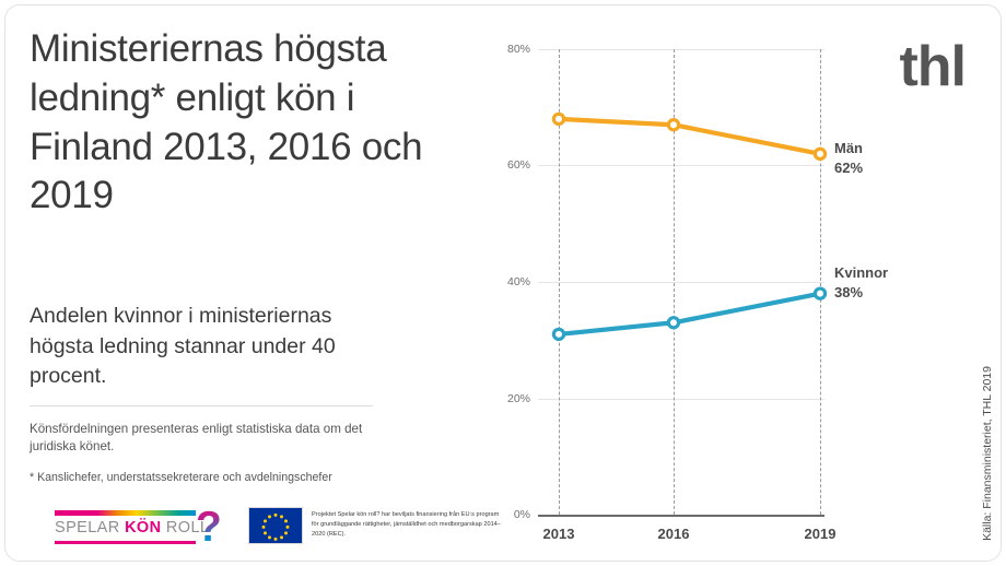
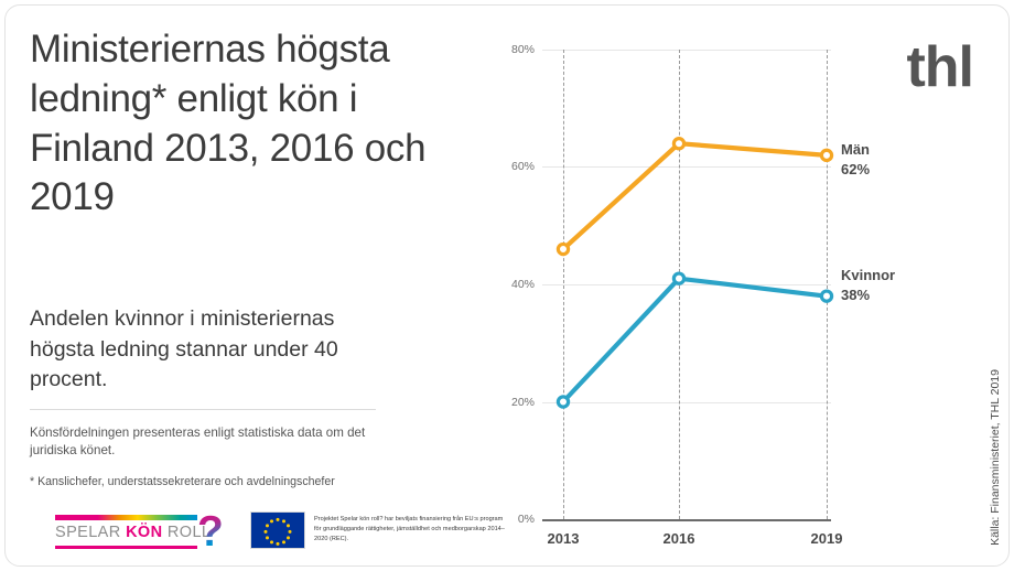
Män/2013: 68% -> 46%
Kvinnor/2013: 31% -> 20%
Män/2016: 67% -> 64%
Kvinnor/2016: 33% -> 41%
